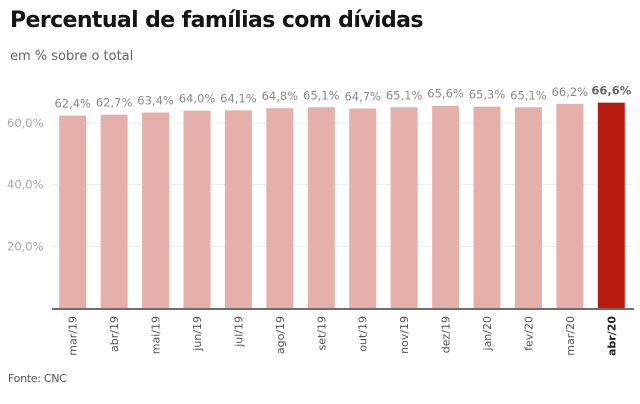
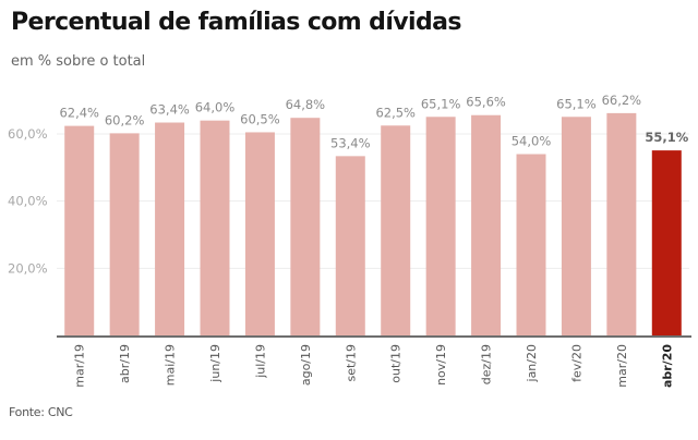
abr/19: 62,7% -> 60,2%
jul/19: 64,1% -> 60,5%
set/19: 65,1% -> 53,4%
out/19: 64,7% -> 62,5%
jan/20: 65,3% -> 54,0%
abr/20: 66,6% -> 55,1%
